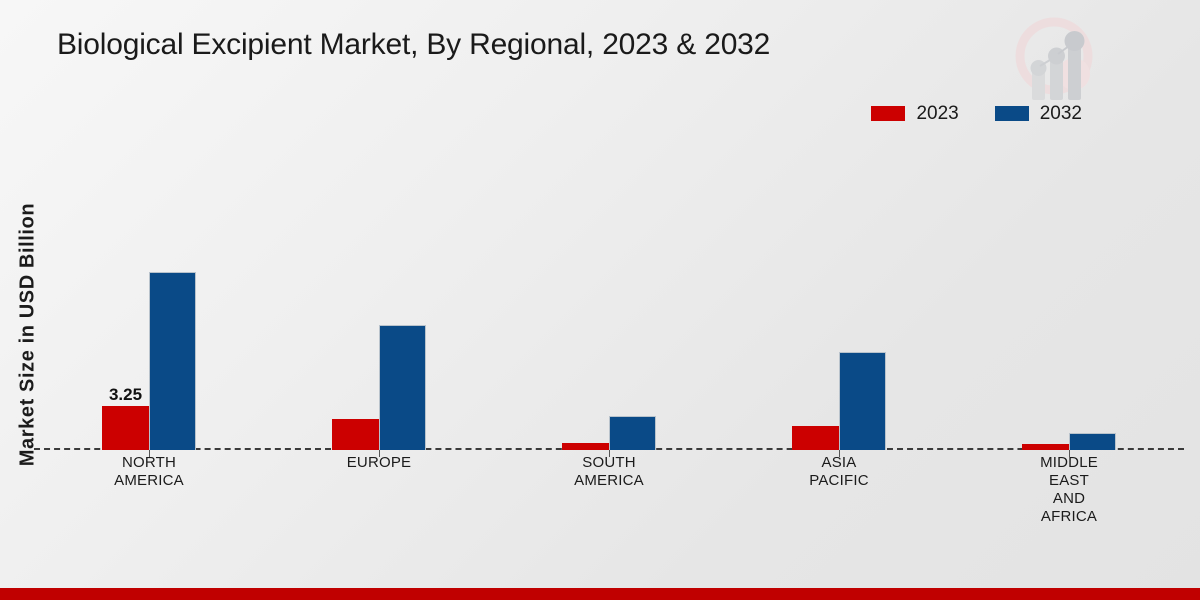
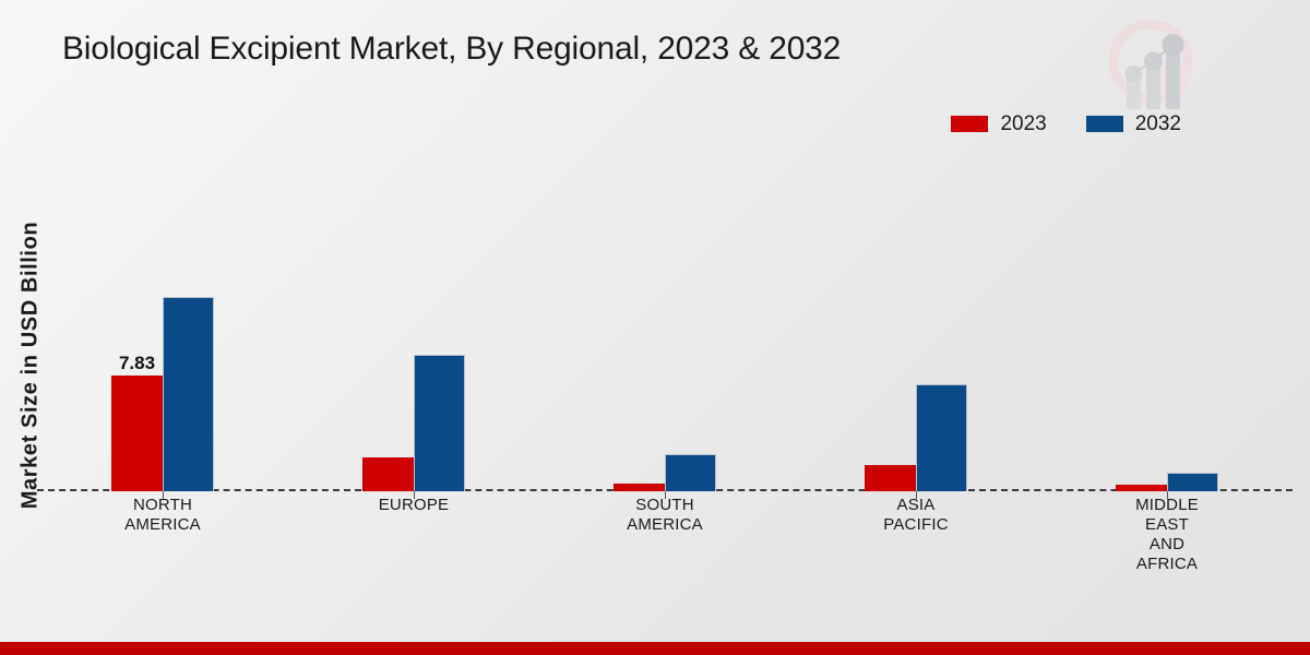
2023/NORTH AMERICA: 3.25 -> 7.83
